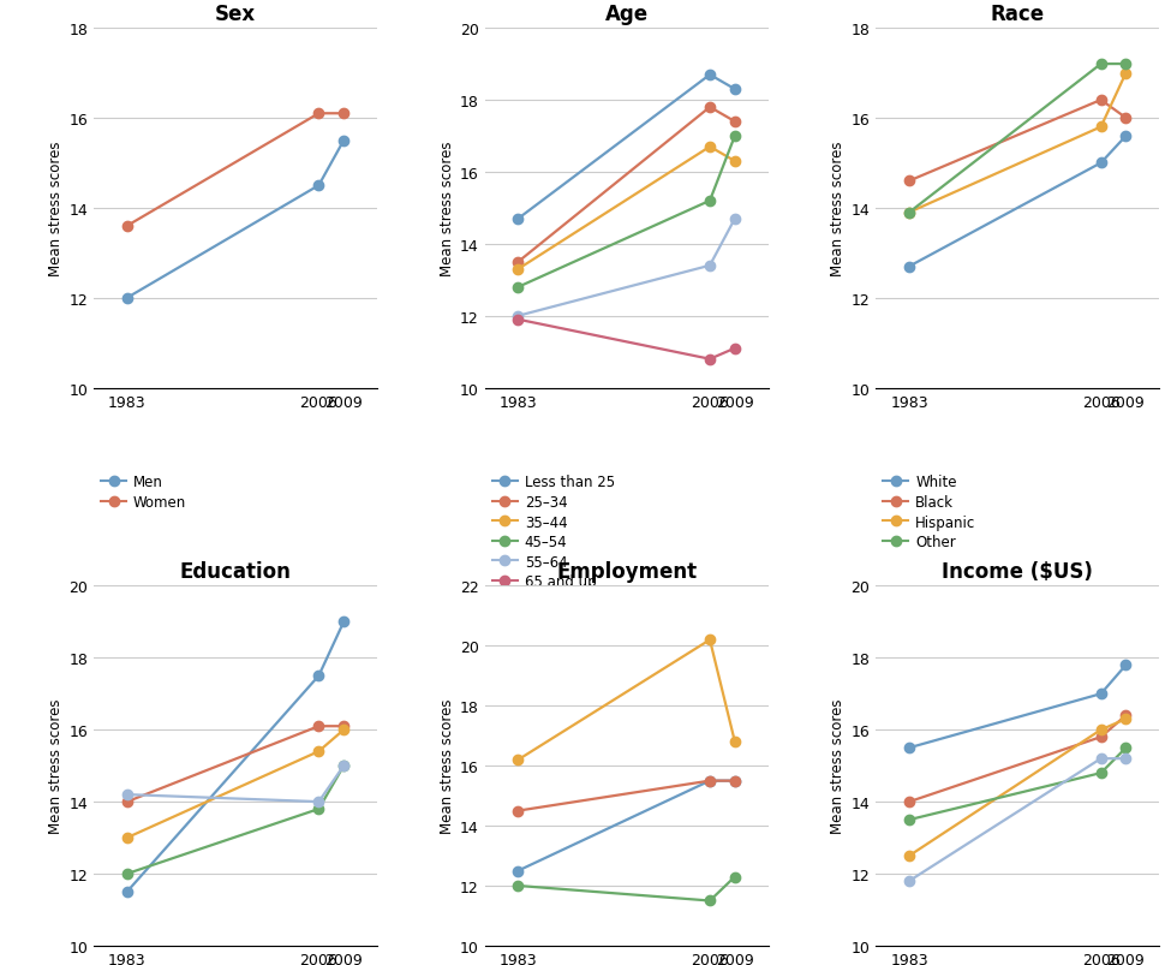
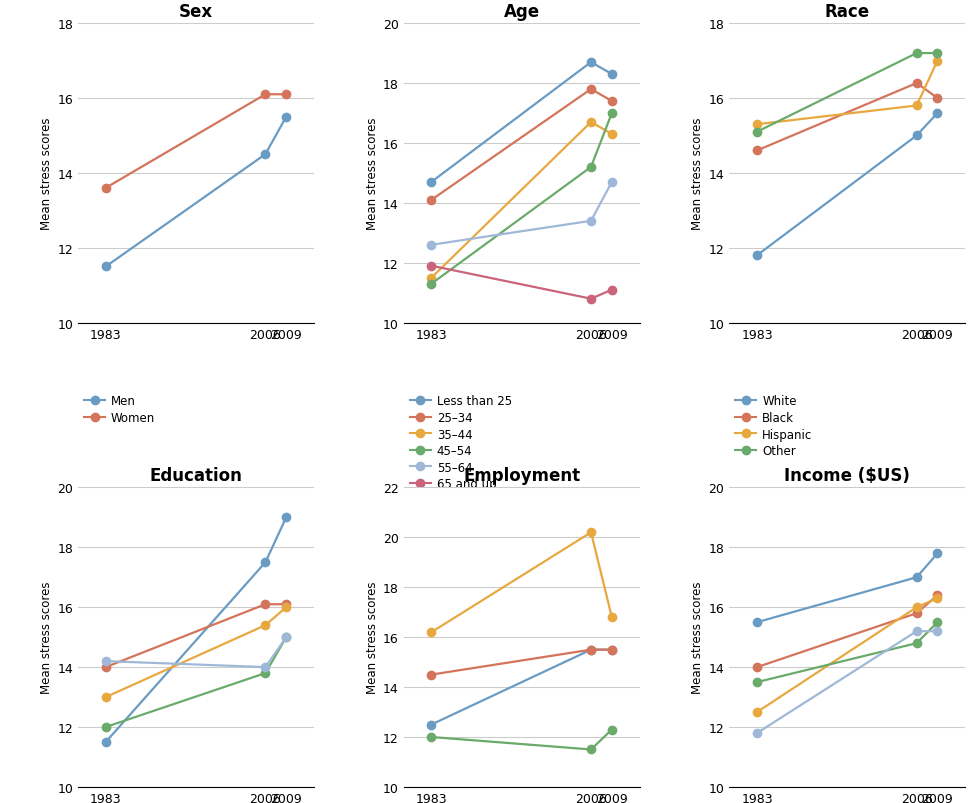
Sex/Men/1983: 12.0 -> 11.5
Age/25–34/1983: 13.5 -> 14.1
Age/35–44/1983: 13.3 -> 11.5
Age/45–54/1983: 12.8 -> 11.3
Age/55–64/1983: 12.0 -> 12.6
Race/White/1983: 12.7 -> 11.8
Race/Hispanic/1983: 13.9 -> 15.3
Race/Other/1983: 13.9 -> 15.1
